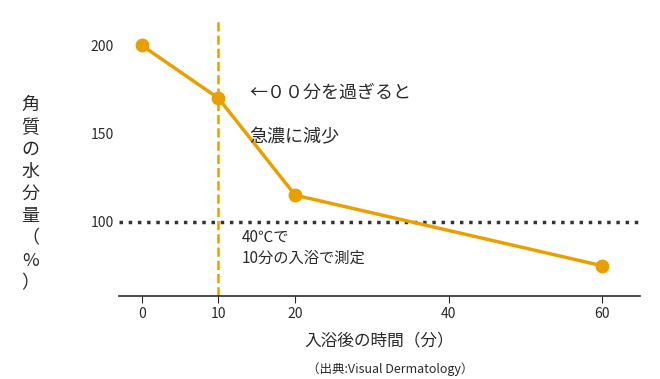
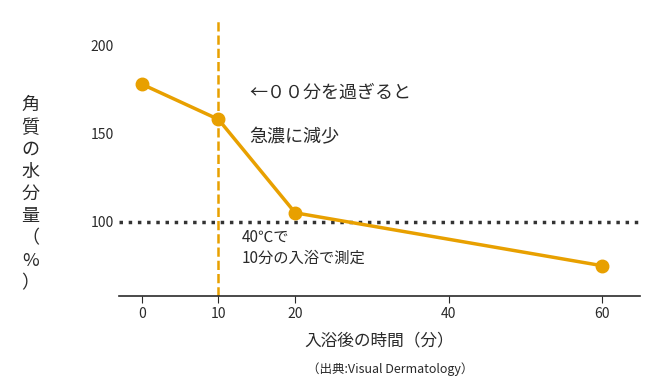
0: 200 -> 178
10: 170 -> 158
20: 115 -> 105
